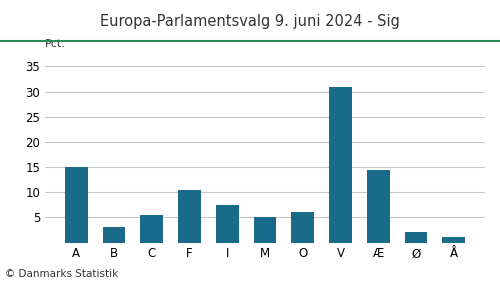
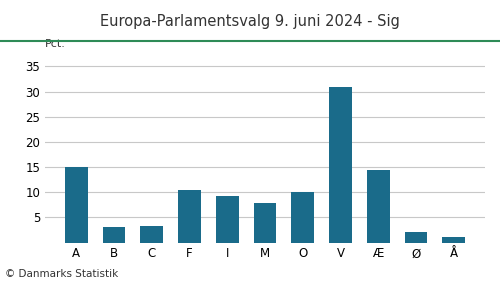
C: 5.5 -> 3.2
I: 7.5 -> 9.2
M: 5.0 -> 7.8
O: 6.0 -> 10.0
